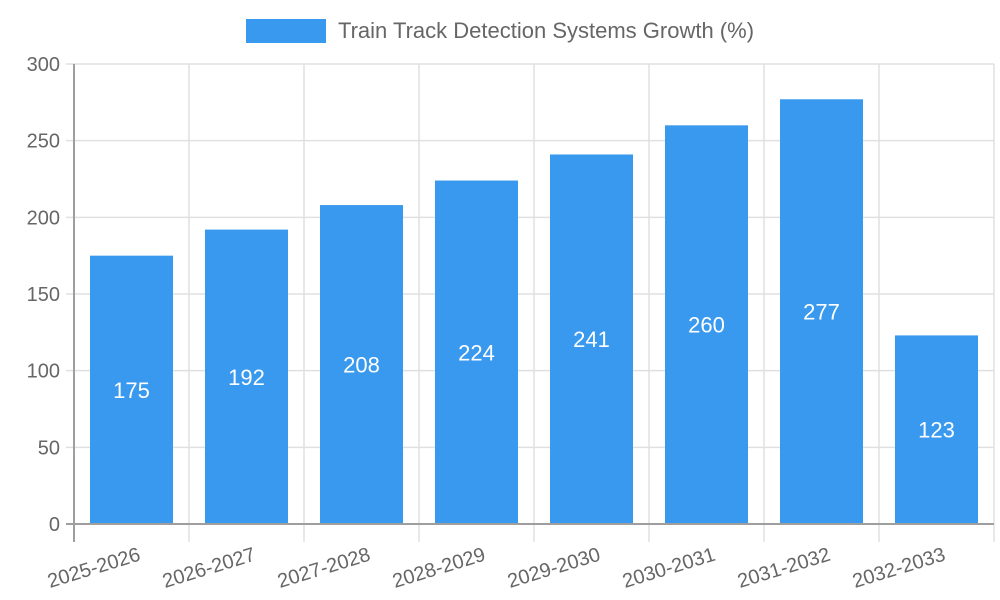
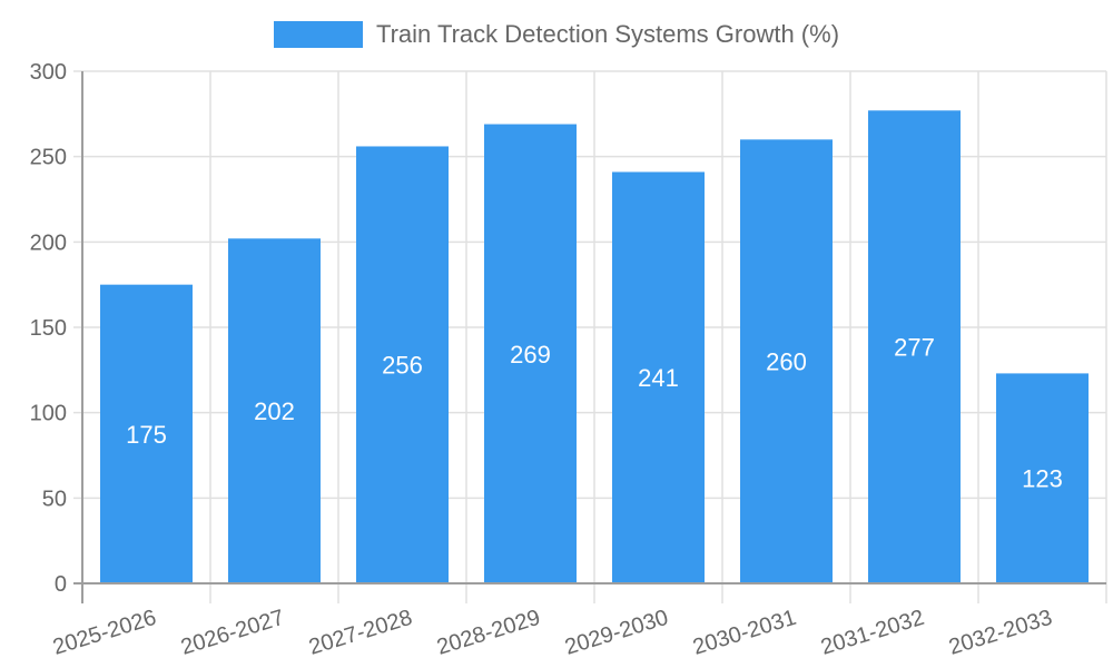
2026-2027: 192 -> 202
2027-2028: 208 -> 256
2028-2029: 224 -> 269
